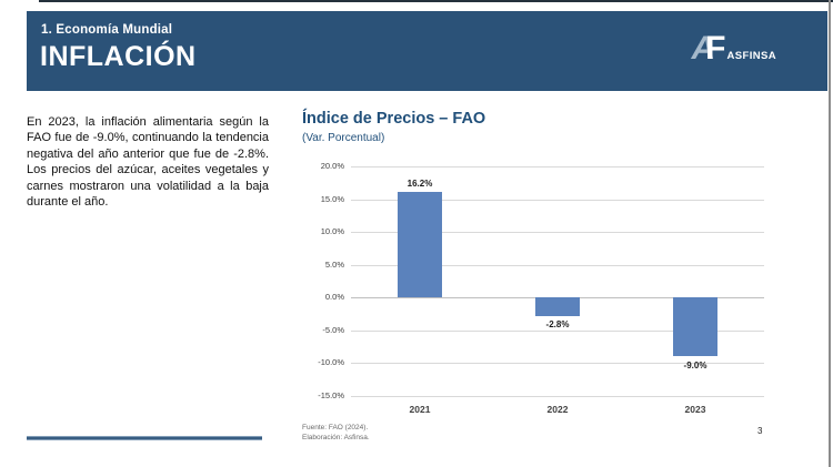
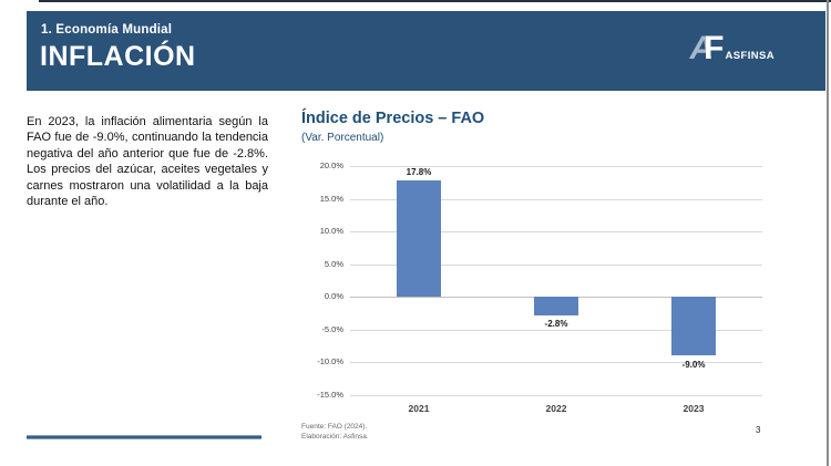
2021: 16.2% -> 17.8%
